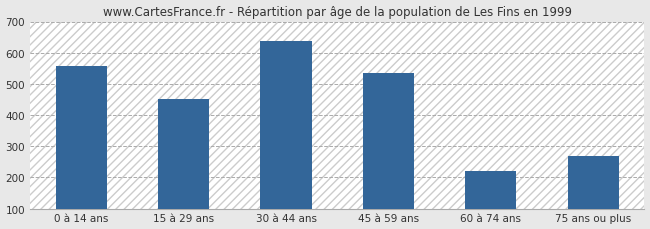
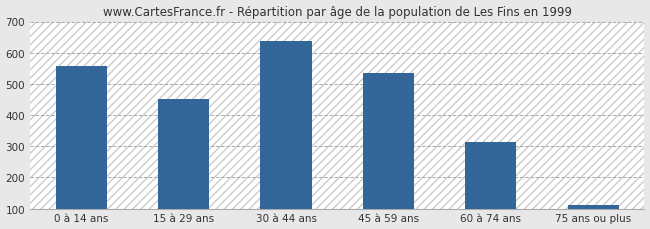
60 à 74 ans: 220 -> 312
75 ans ou plus: 270 -> 112
